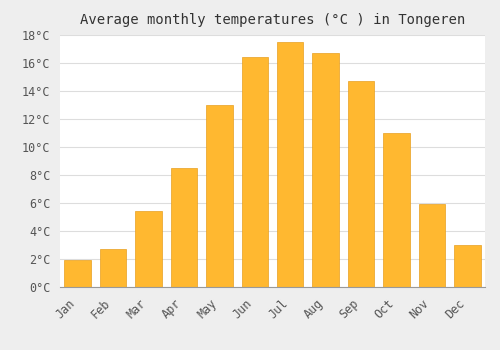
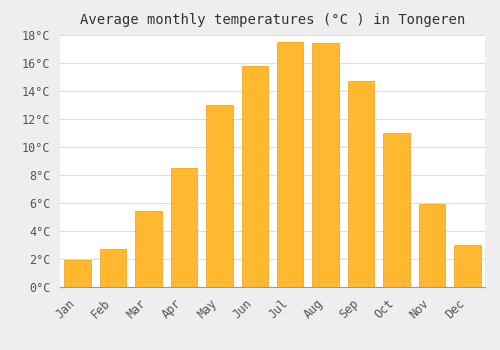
Jun: 16.4°C -> 15.8°C
Aug: 16.7°C -> 17.4°C
